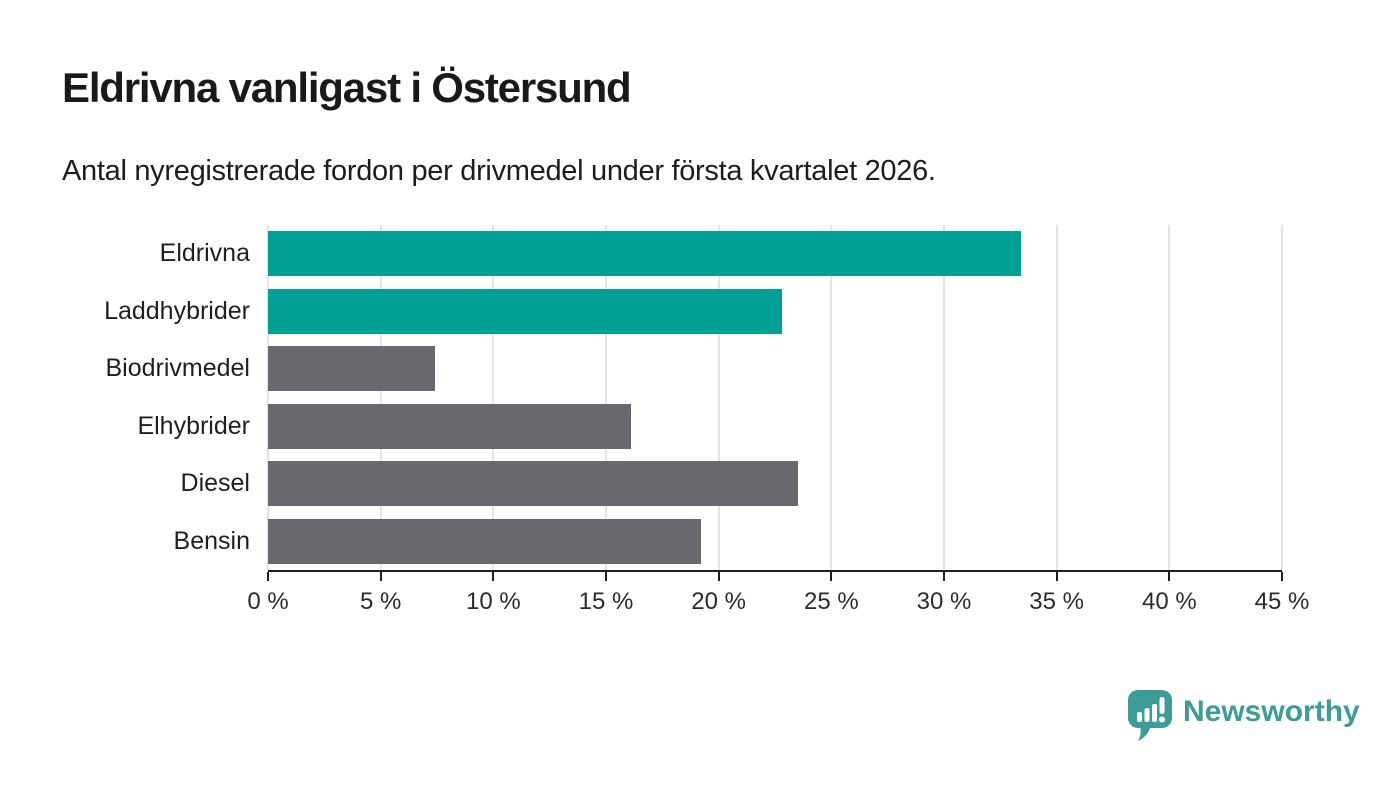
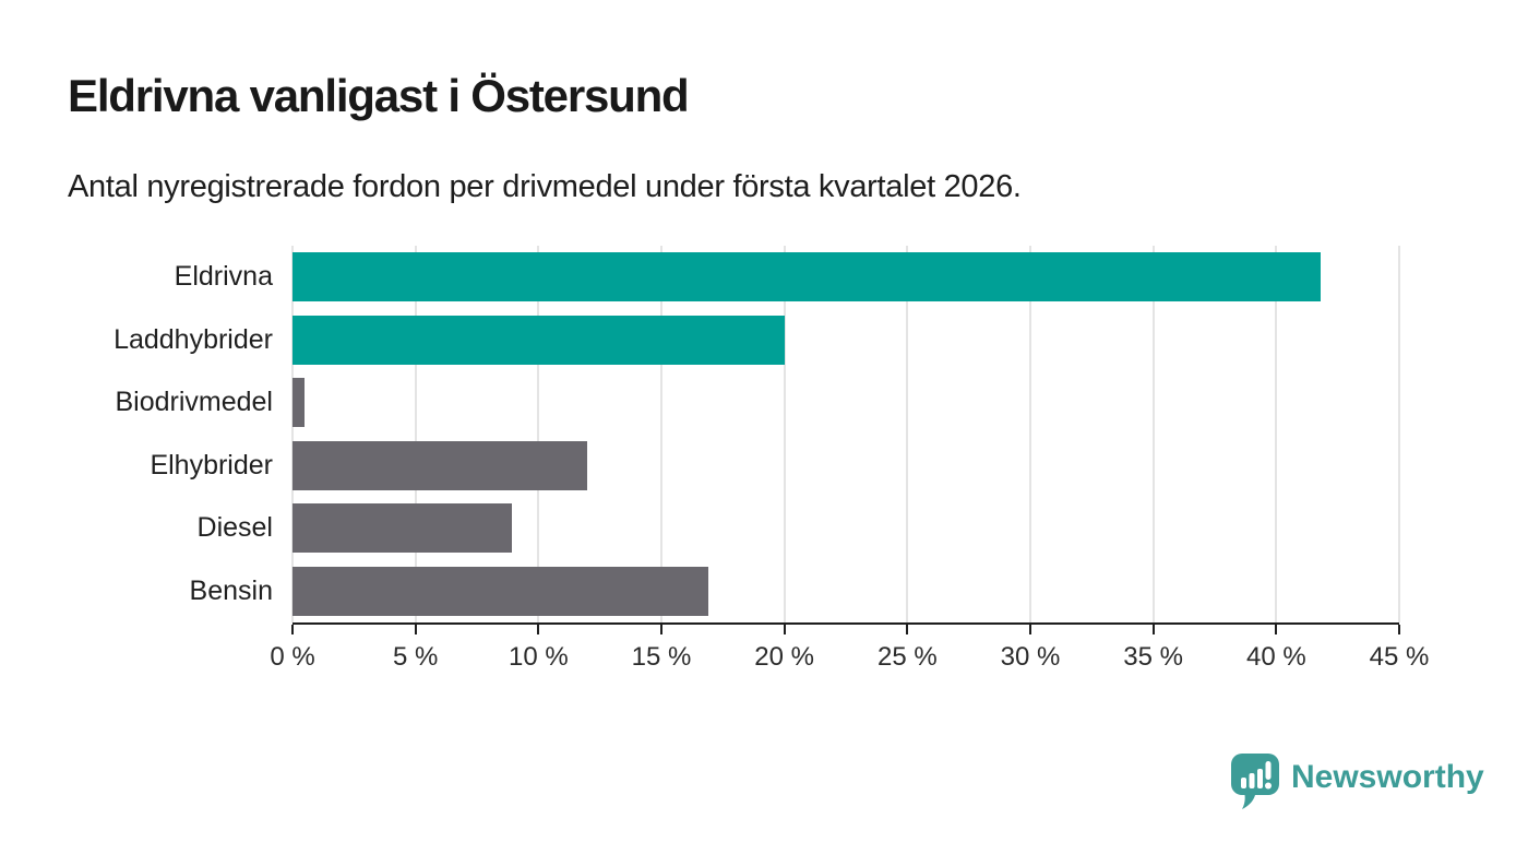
Eldrivna: 33.4% -> 41.8%
Laddhybrider: 22.8% -> 20.0%
Biodrivmedel: 7.4% -> 0.5%
Elhybrider: 16.1% -> 12.0%
Diesel: 23.5% -> 8.9%
Bensin: 19.2% -> 16.9%
